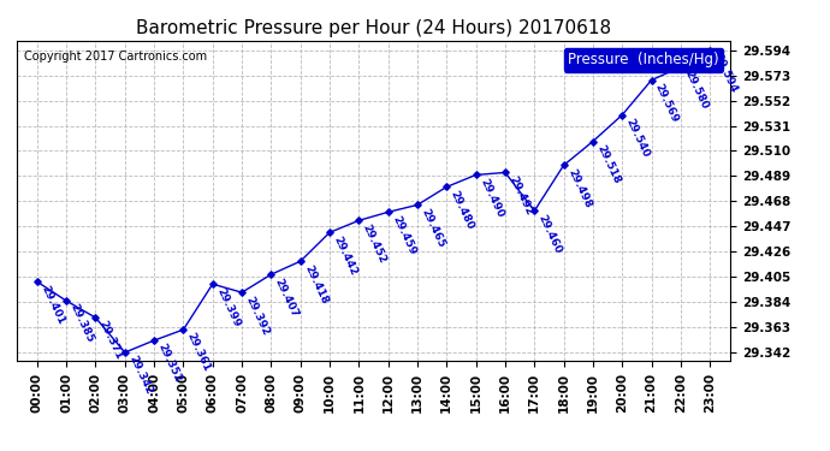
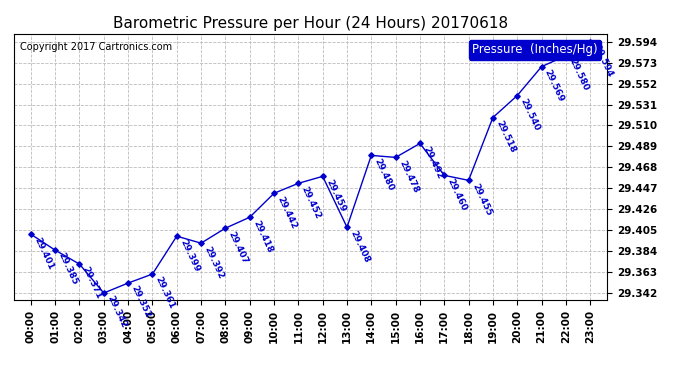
13:00: 29.465 -> 29.408
15:00: 29.490 -> 29.478
18:00: 29.498 -> 29.455
